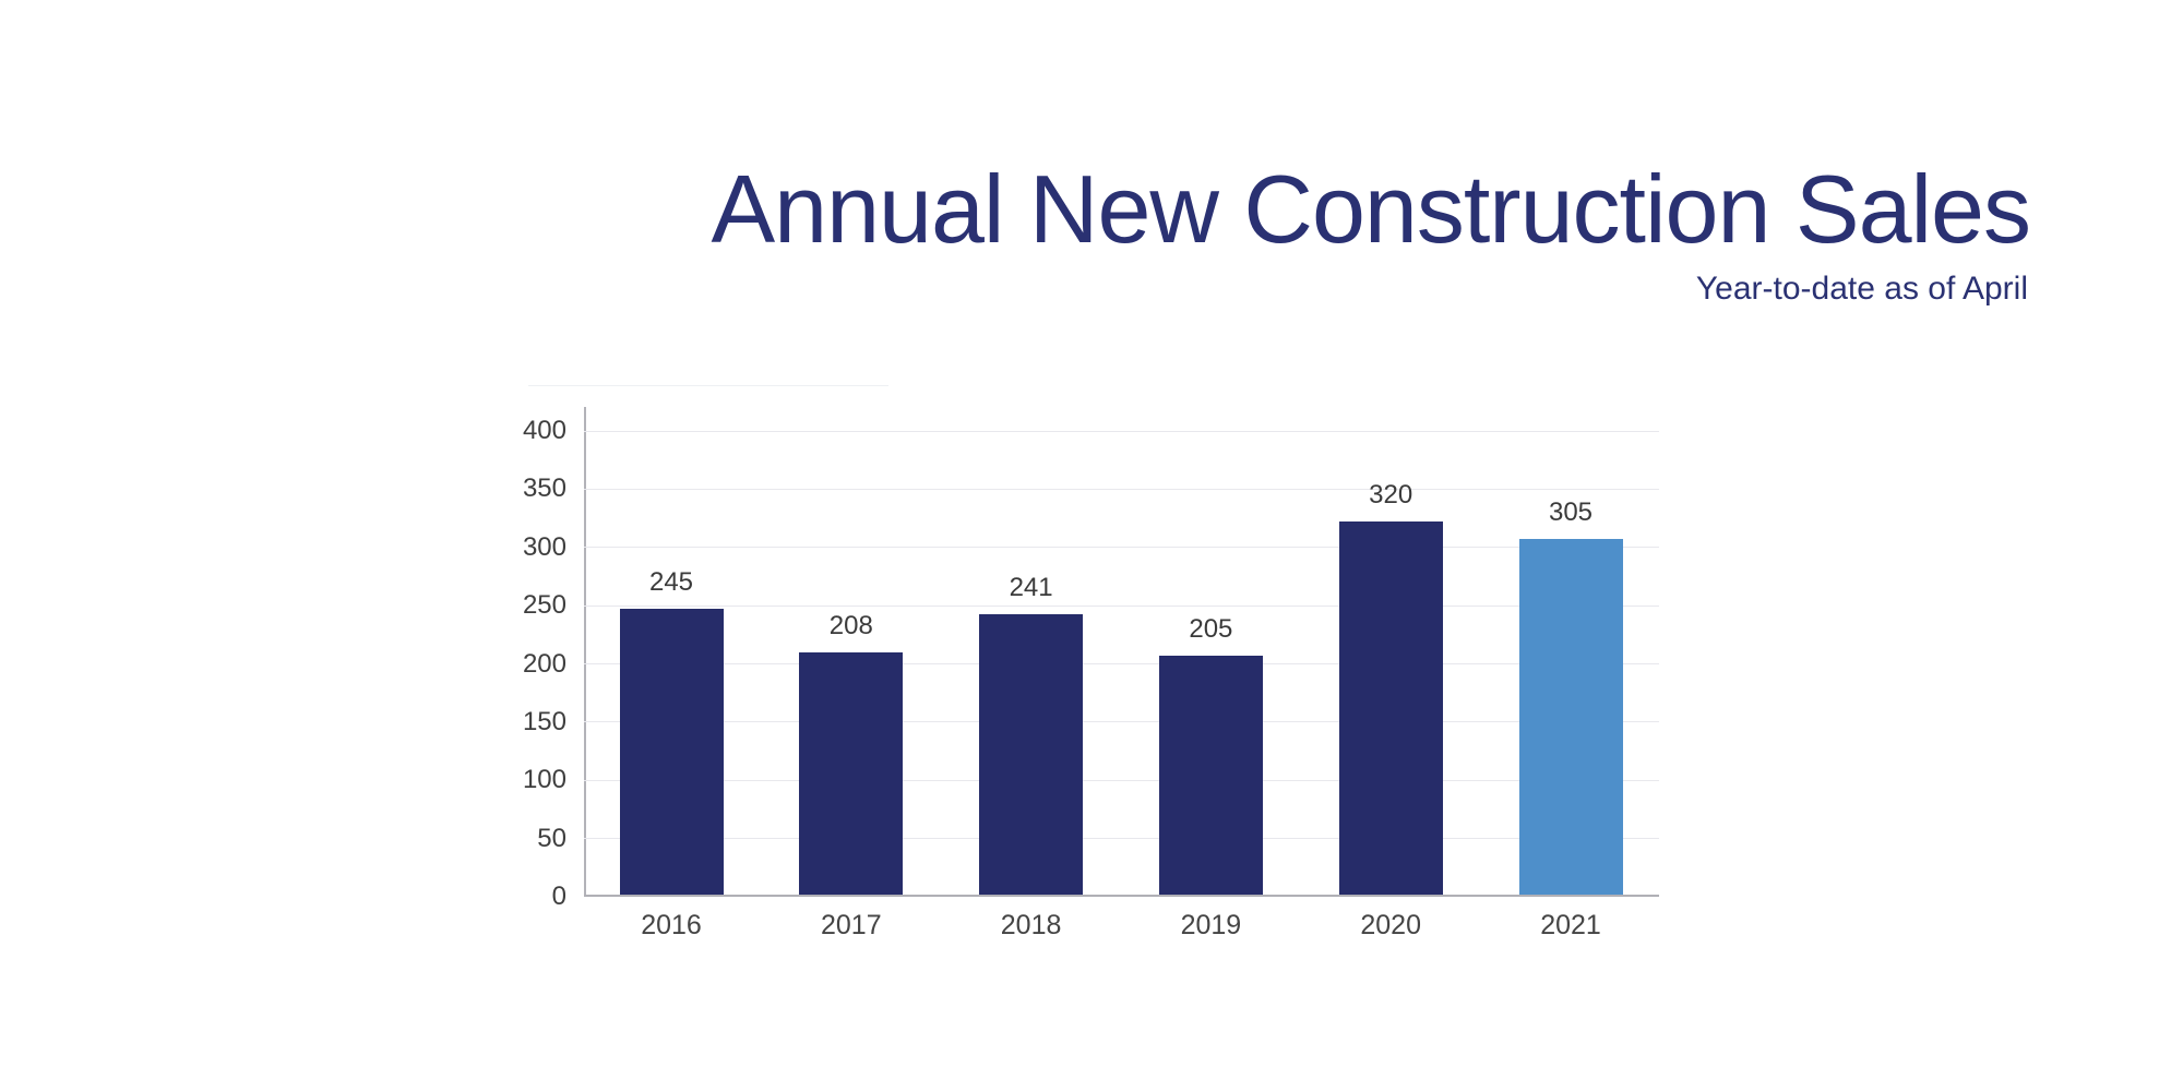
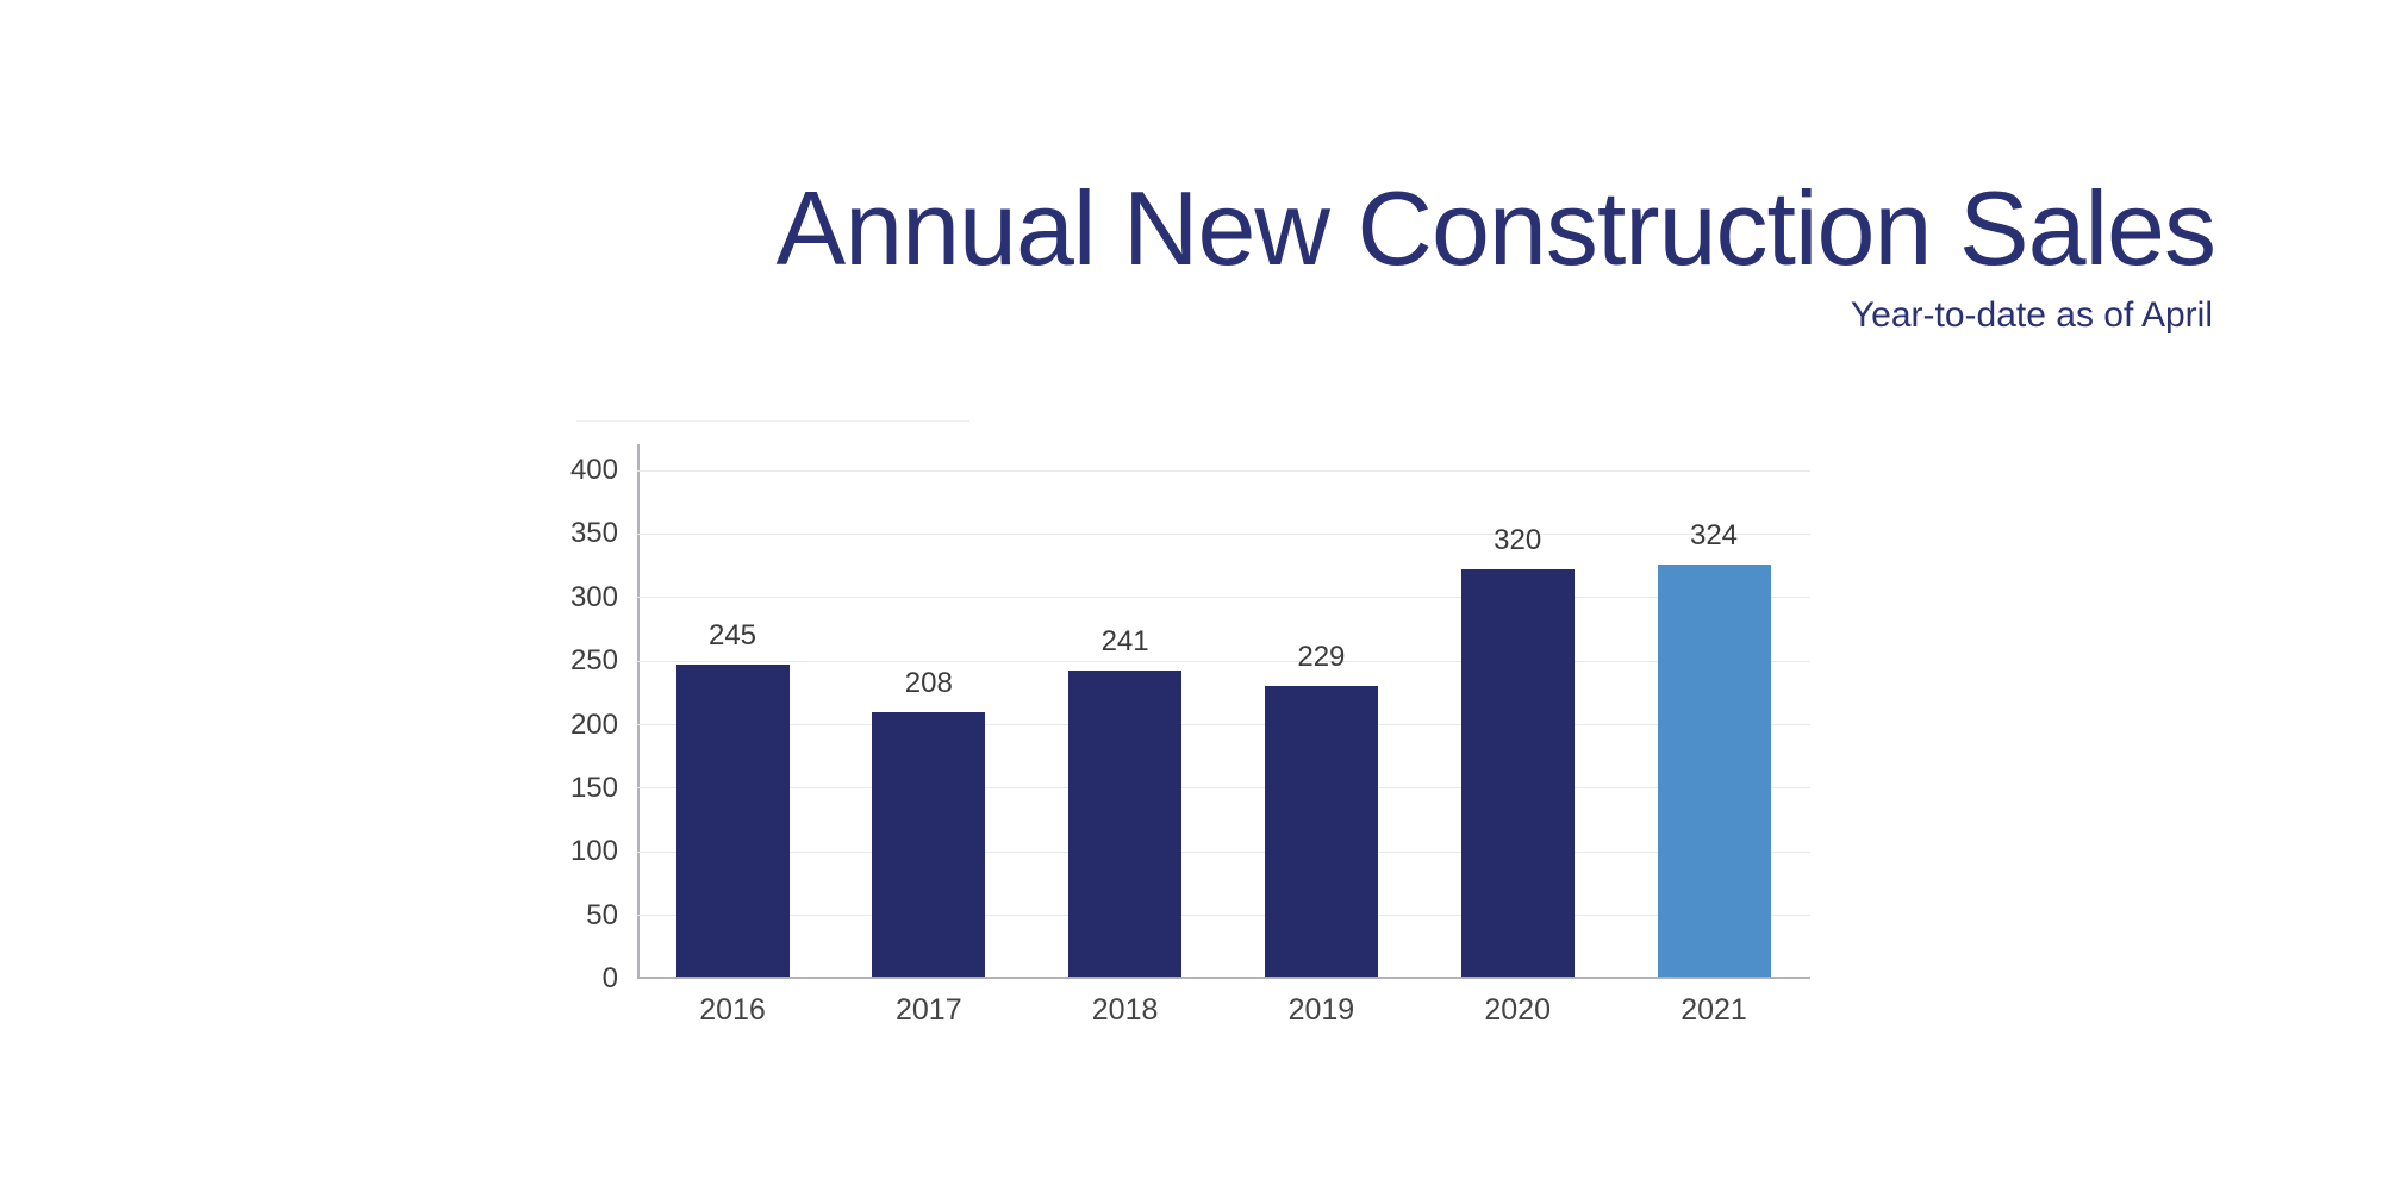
2019: 205 -> 229
2021: 305 -> 324
